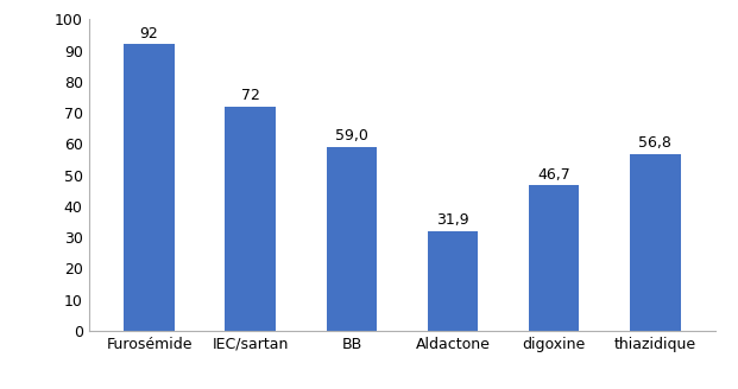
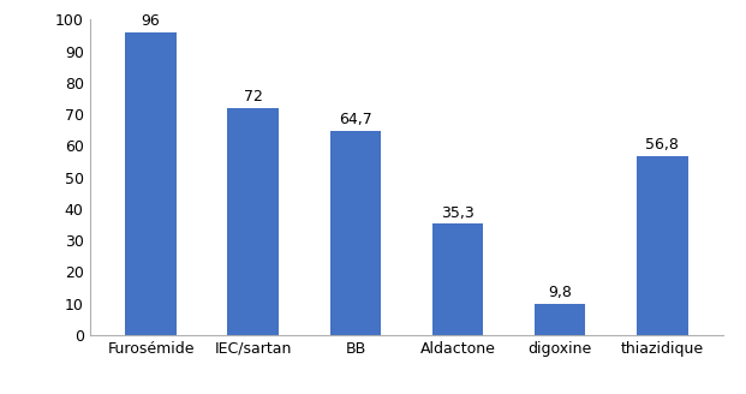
Furosémide: 92 -> 96
BB: 59,0 -> 64,7
Aldactone: 31,9 -> 35,3
digoxine: 46,7 -> 9,8
